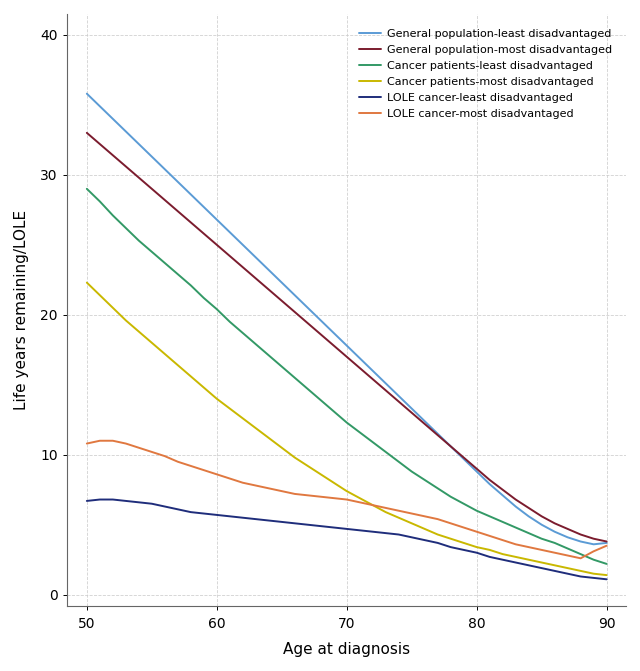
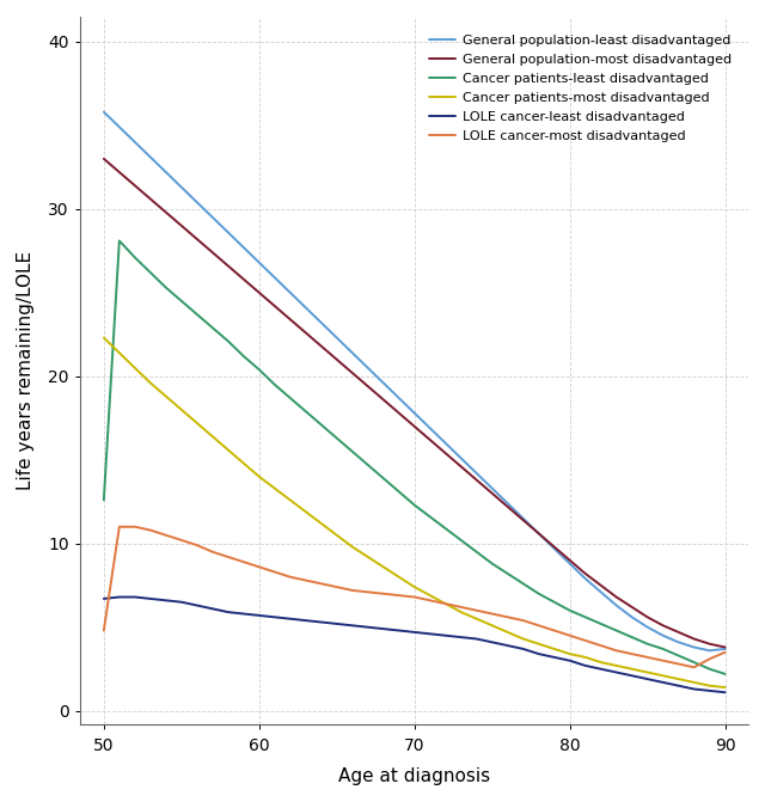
Cancer patients-least disadvantaged/50: 29.0 -> 12.6
LOLE cancer-most disadvantaged/50: 10.8 -> 4.8
